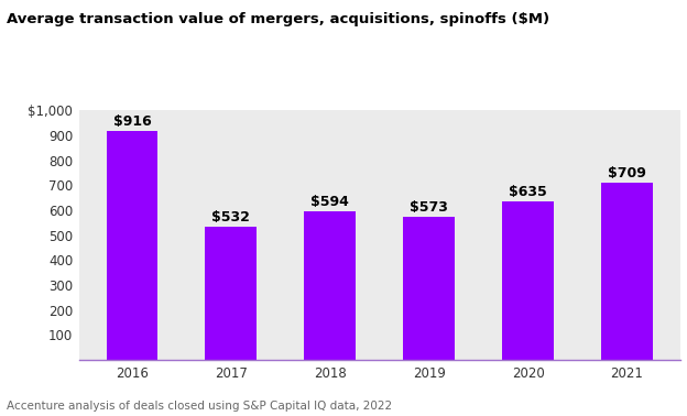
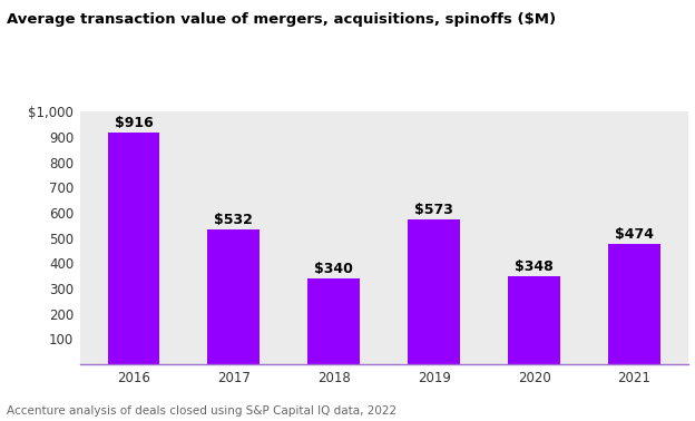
2018: $594 -> $340
2020: $635 -> $348
2021: $709 -> $474
